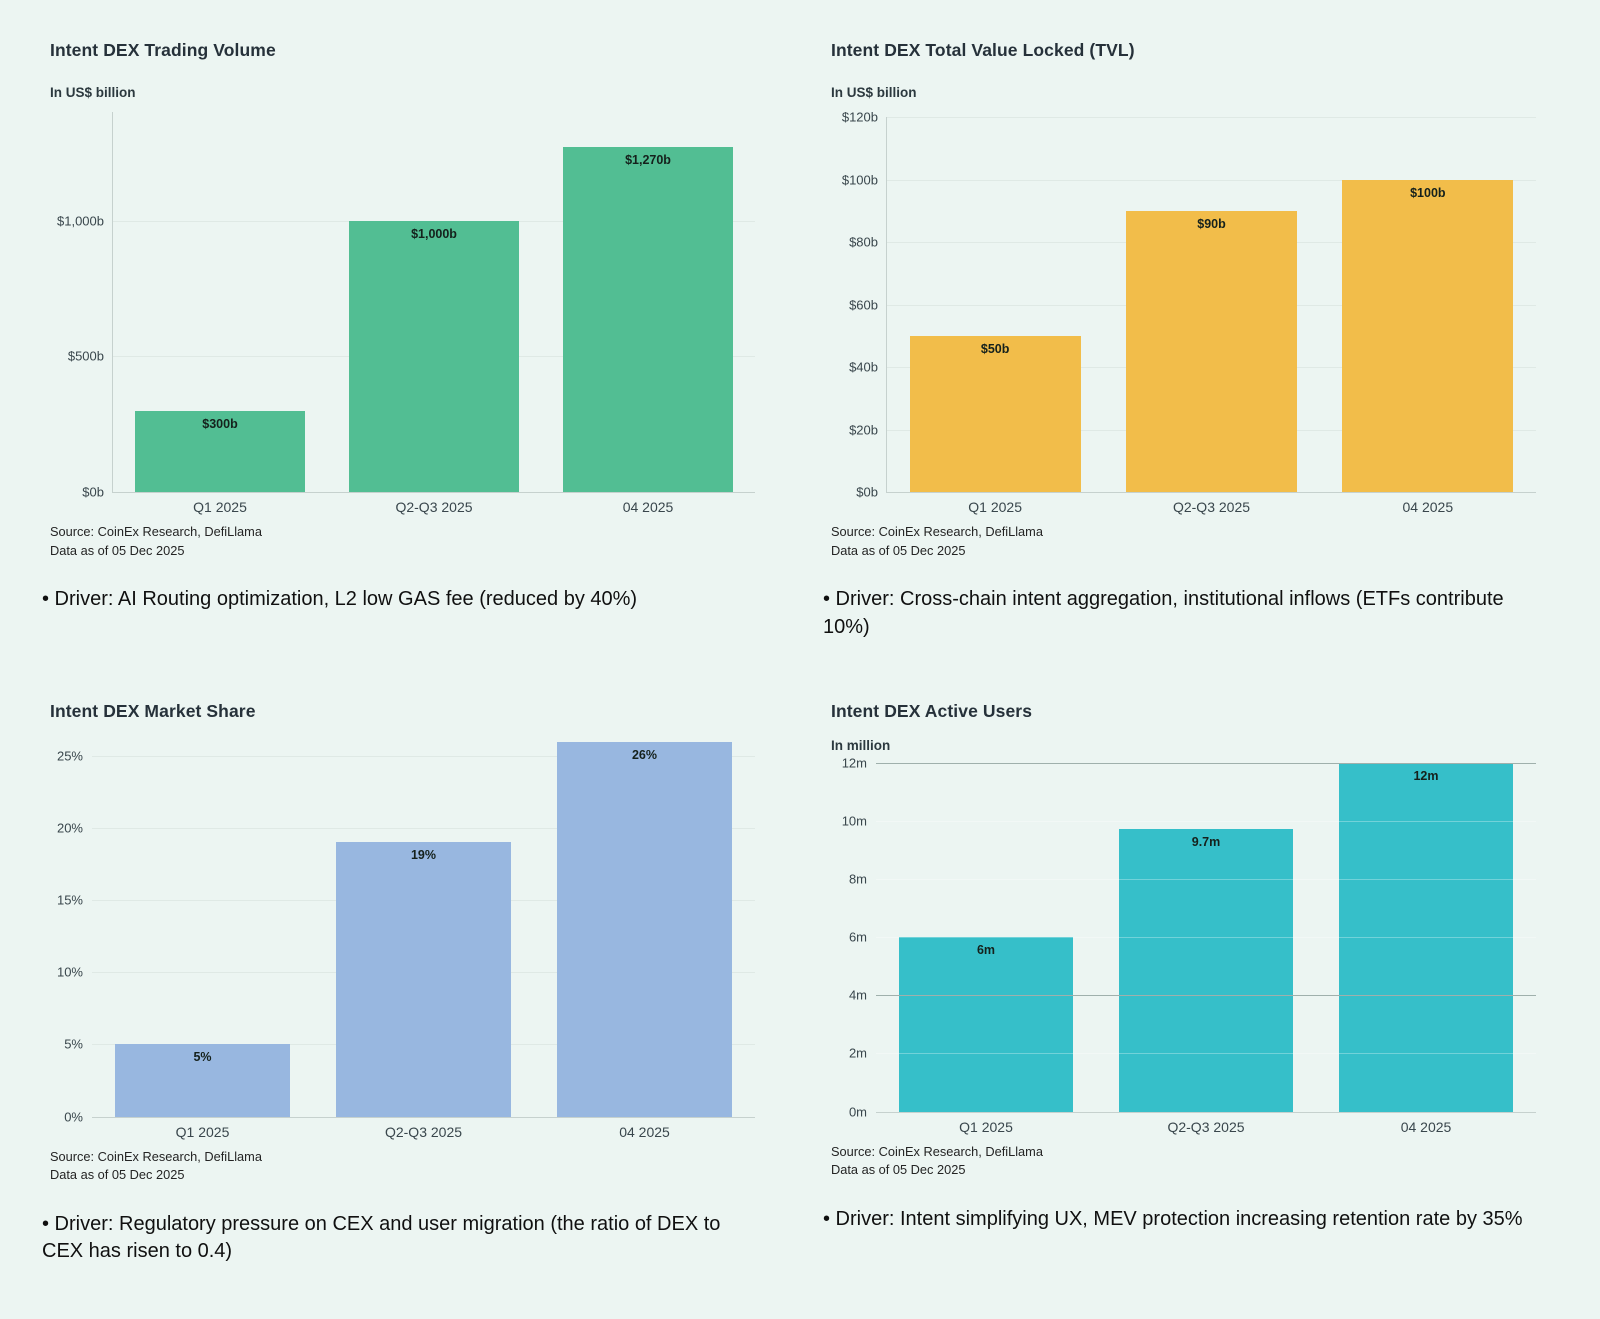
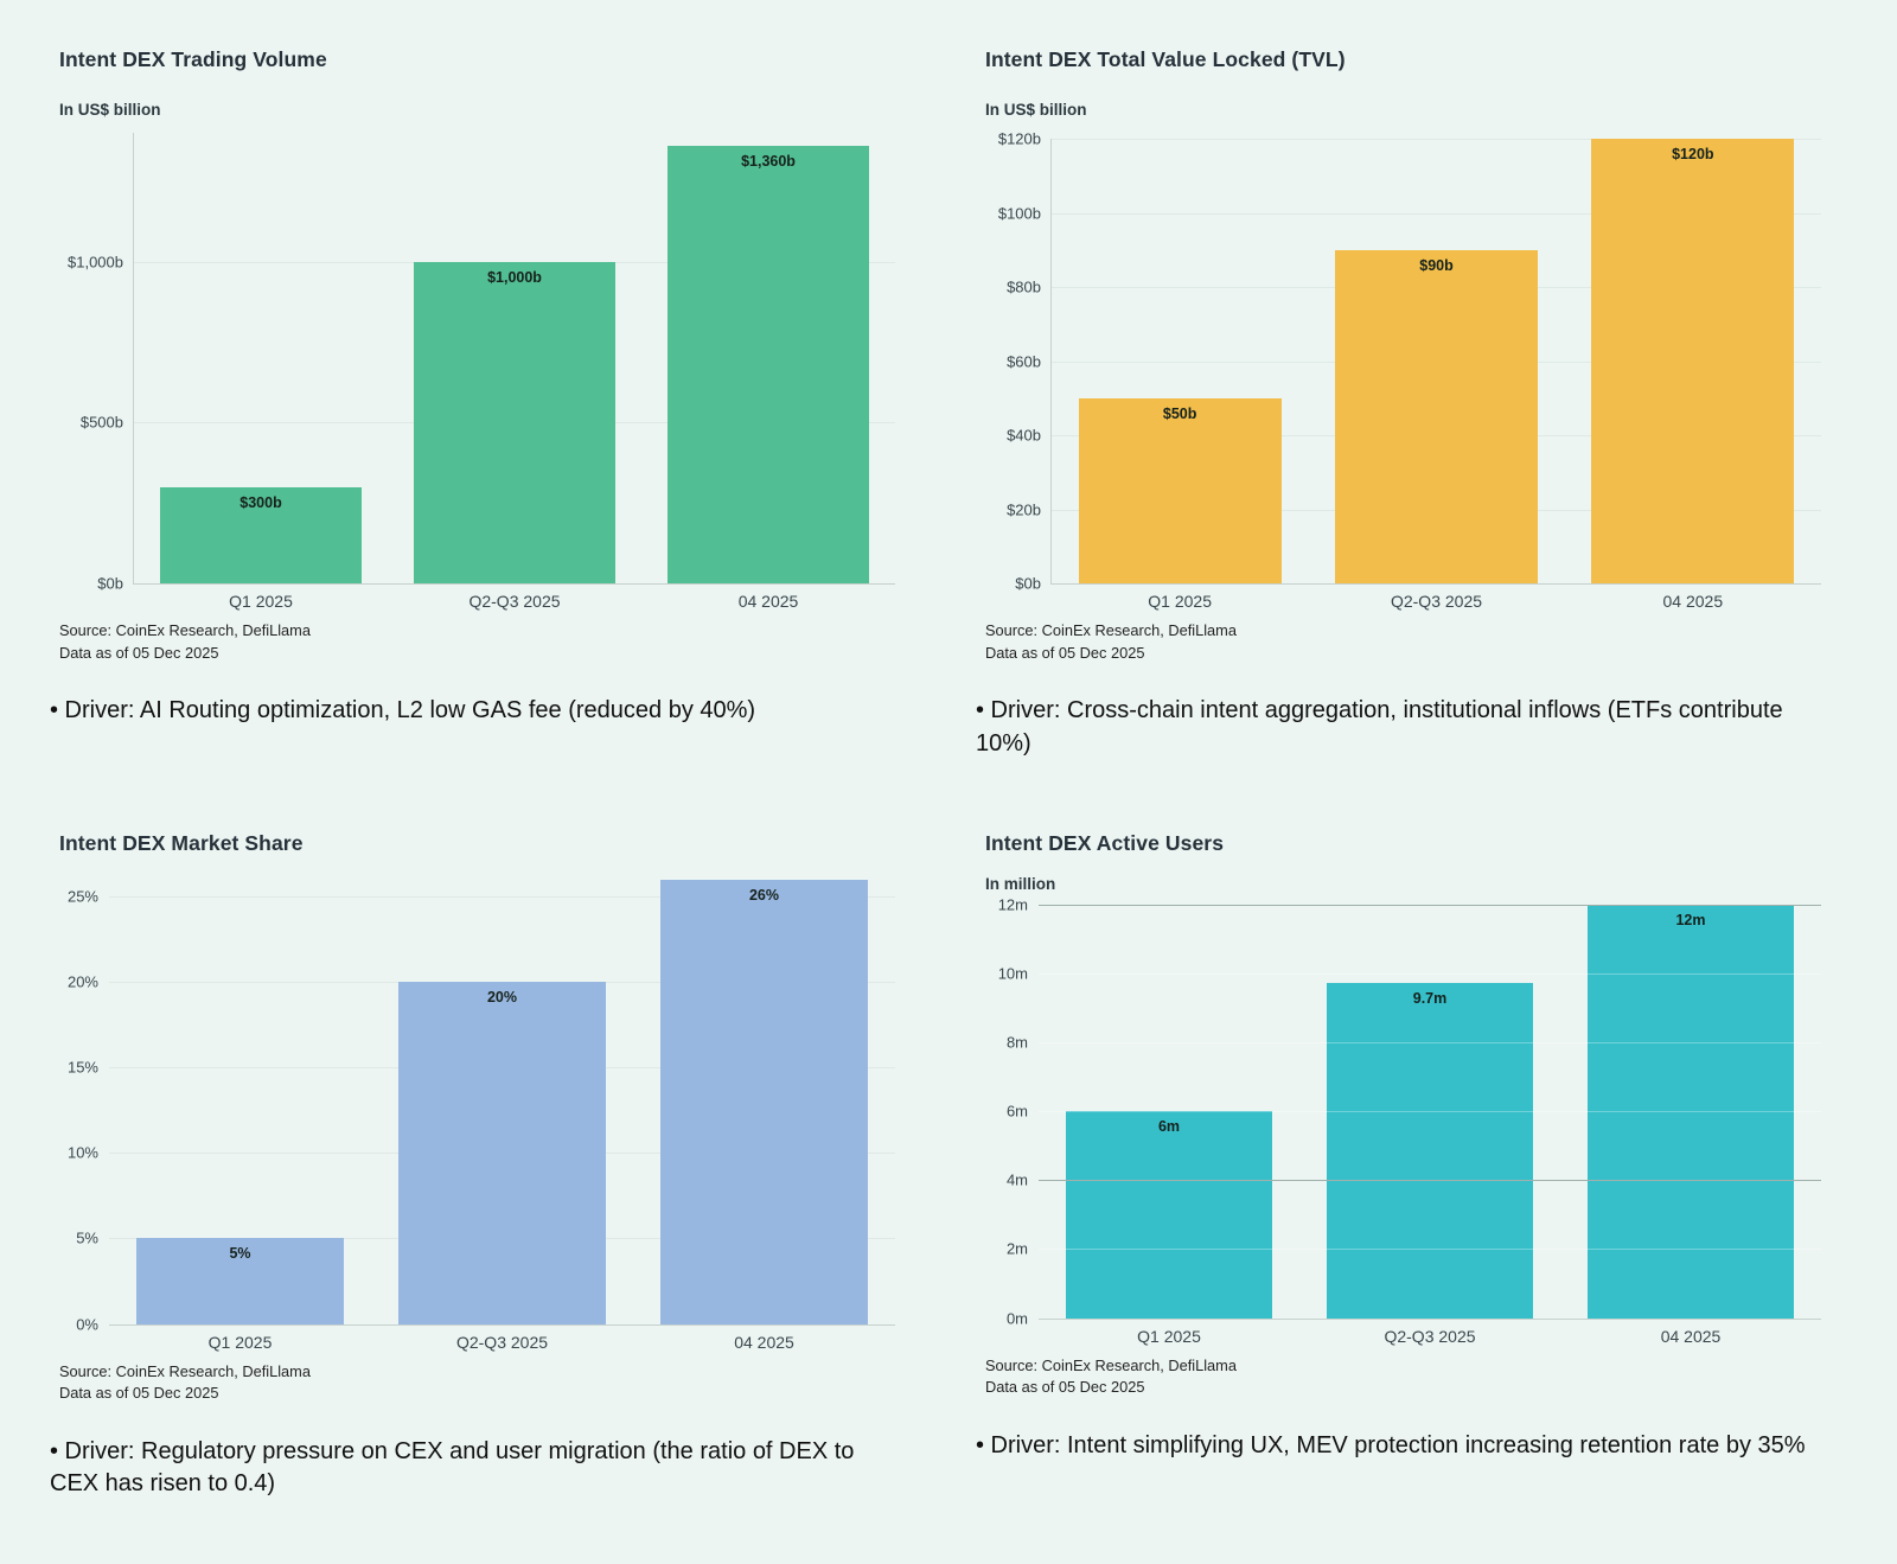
Intent DEX Trading Volume/04 2025: $1,270b -> $1,360b
Intent DEX Total Value Locked (TVL)/04 2025: $100b -> $120b
Intent DEX Market Share/Q2-Q3 2025: 19% -> 20%
